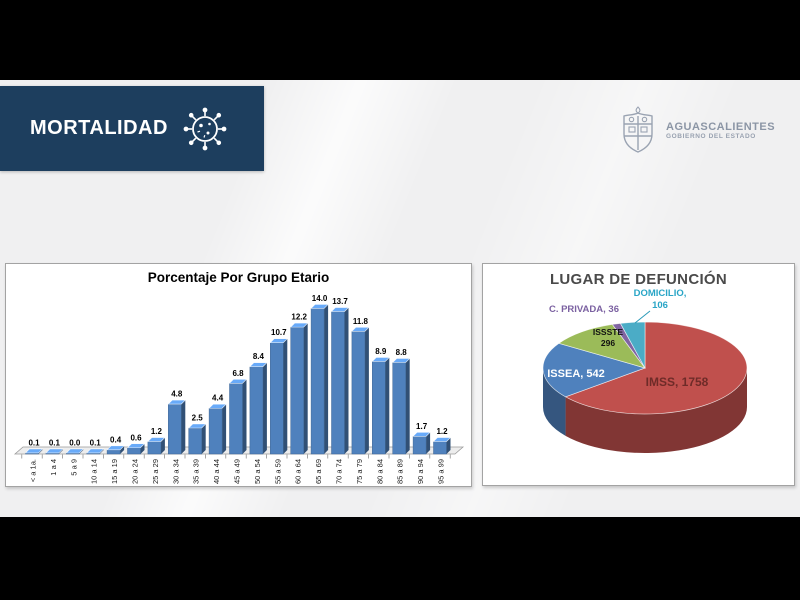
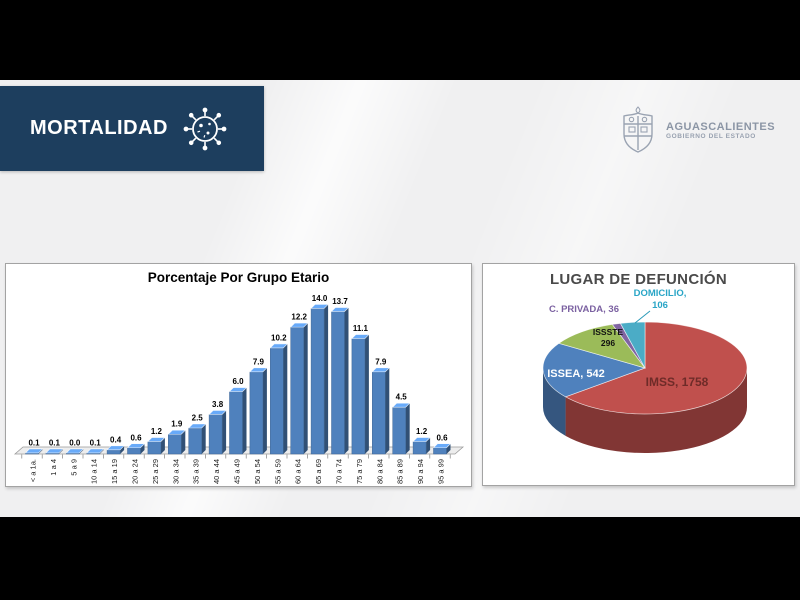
Porcentaje Por Grupo Etario/30 a 34: 4.8 -> 1.9
Porcentaje Por Grupo Etario/40 a 44: 4.4 -> 3.8
Porcentaje Por Grupo Etario/45 a 49: 6.8 -> 6.0
Porcentaje Por Grupo Etario/50 a 54: 8.4 -> 7.9
Porcentaje Por Grupo Etario/55 a 59: 10.7 -> 10.2
Porcentaje Por Grupo Etario/75 a 79: 11.8 -> 11.1
Porcentaje Por Grupo Etario/80 a 84: 8.9 -> 7.9
Porcentaje Por Grupo Etario/85 a 89: 8.8 -> 4.5
Porcentaje Por Grupo Etario/90 a 94: 1.7 -> 1.2
Porcentaje Por Grupo Etario/95 a 99: 1.2 -> 0.6
